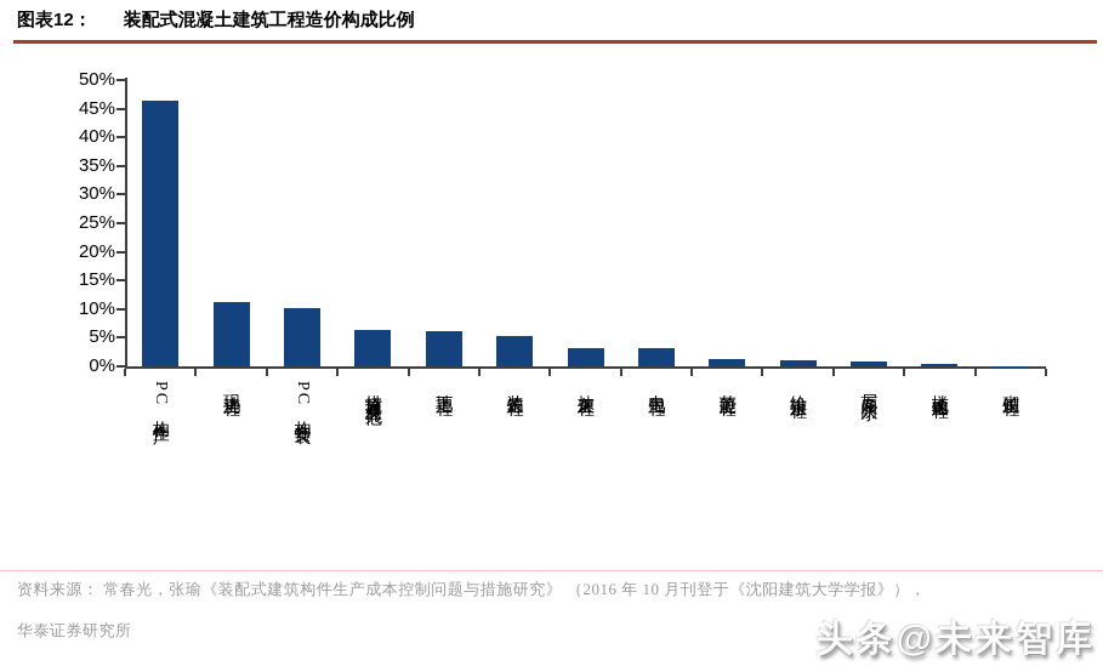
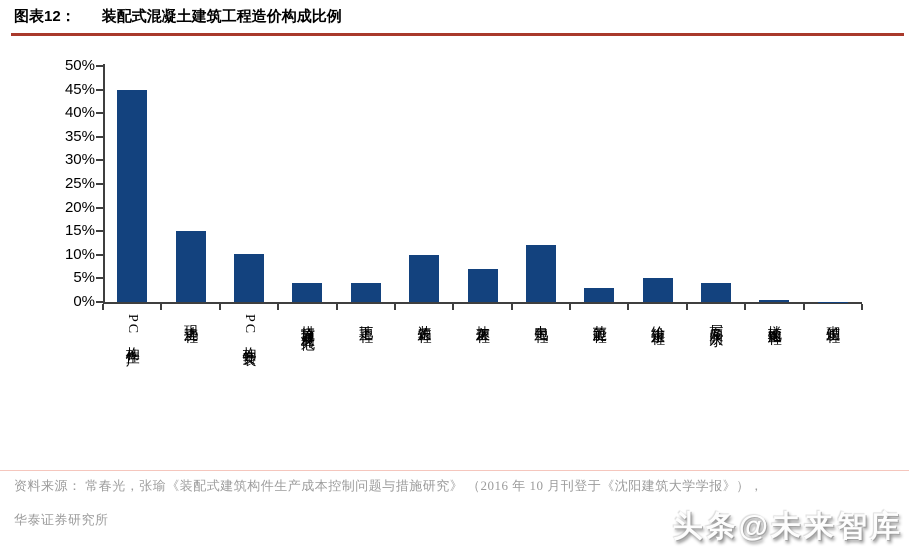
PC构件生产: 46% -> 45%
现浇工程: 11% -> 15%
措施项目及其他: 6% -> 4%
地下工程: 6% -> 4%
装饰工程: 5% -> 10%
抹灰工程: 3% -> 7%
电气工程: 3% -> 12%
节能工程: 1% -> 3%
给排水工程: 1% -> 5%
屋面及防水: 1% -> 4%
